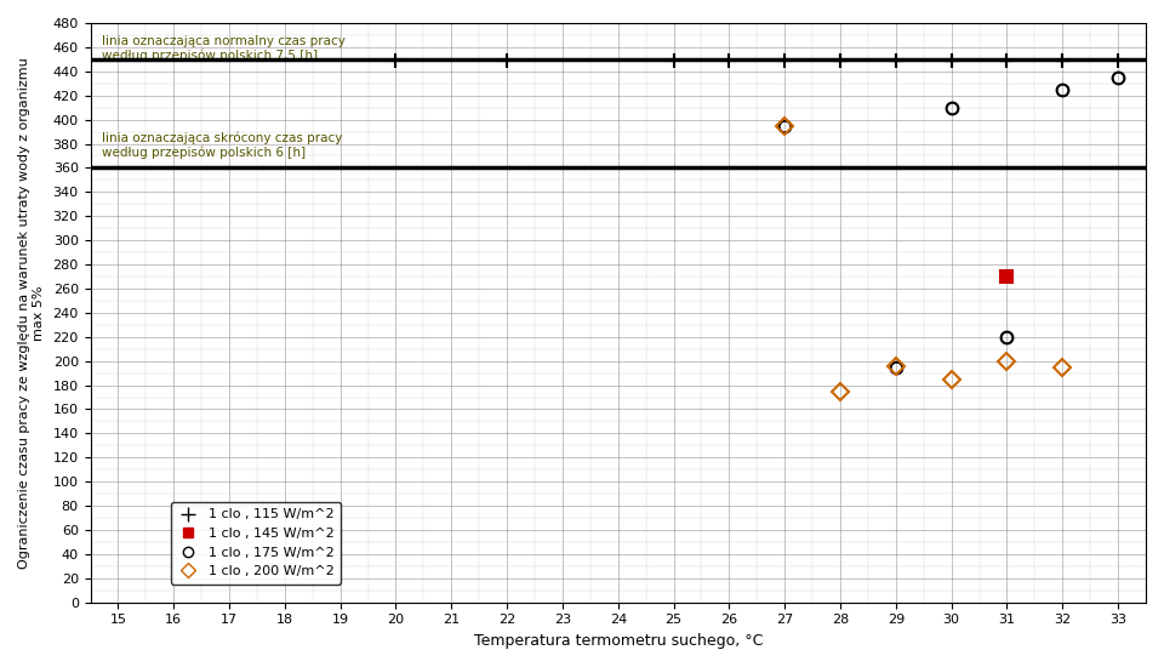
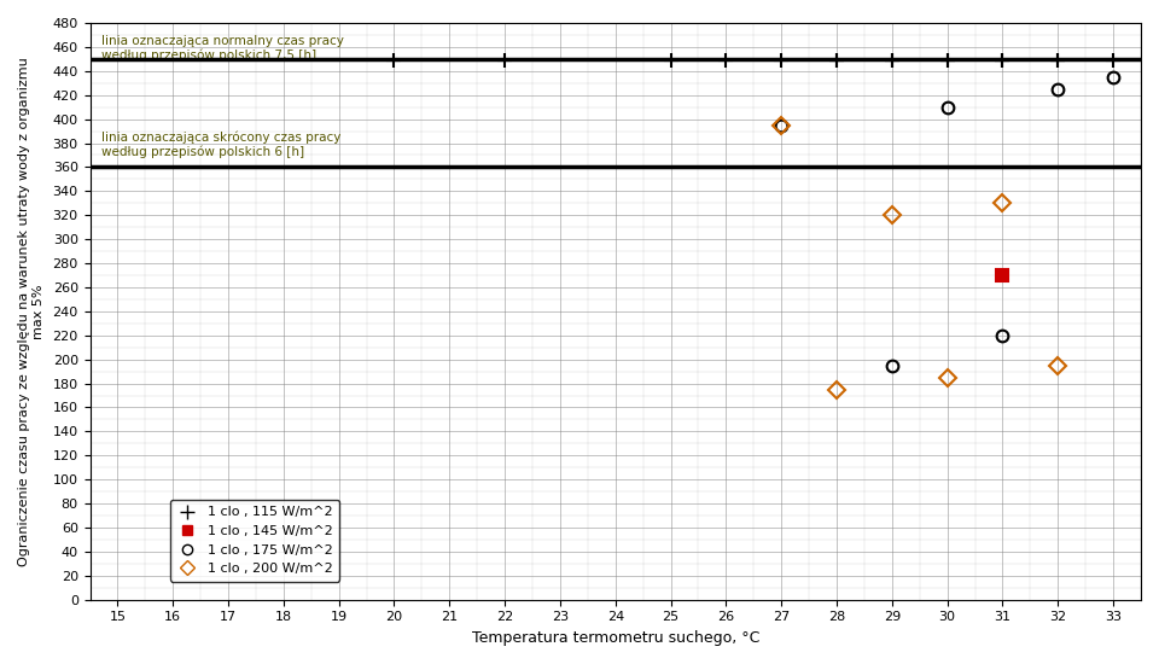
1 clo , 200 W/m^2/29: 196 -> 320
1 clo , 200 W/m^2/31: 200 -> 330
